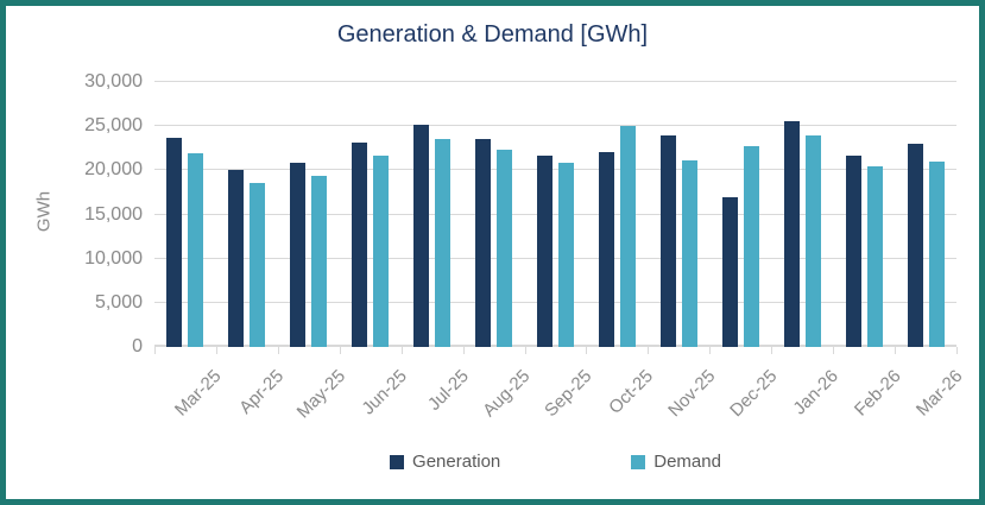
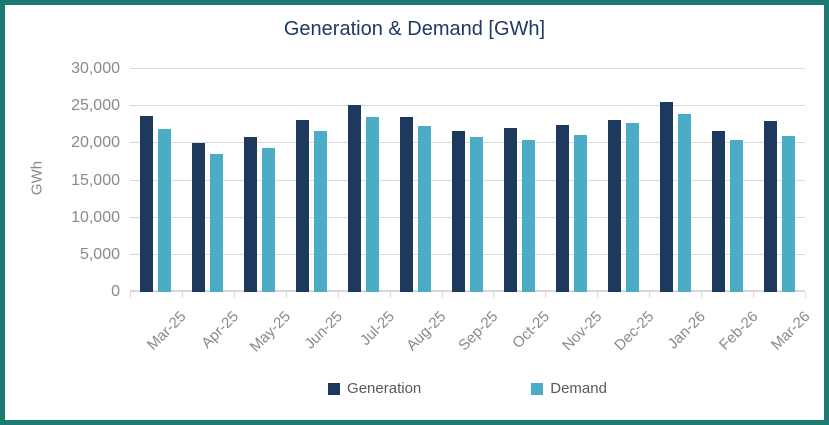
Demand/Oct-25: 25000 -> 20000
Generation/Nov-25: 24000 -> 22000
Generation/Dec-25: 17000 -> 23000
